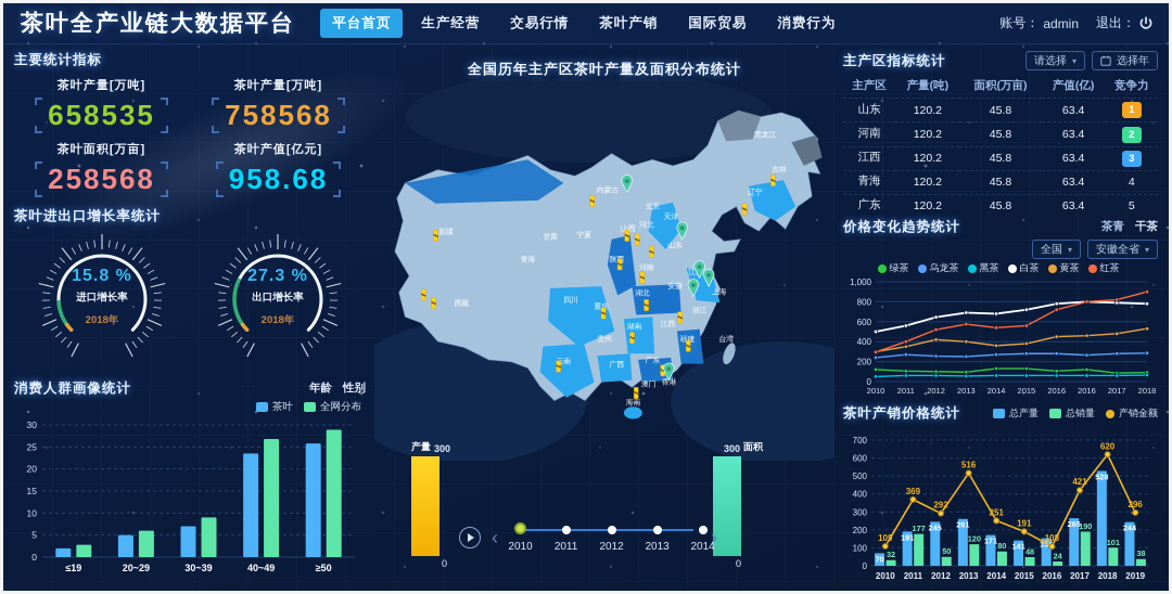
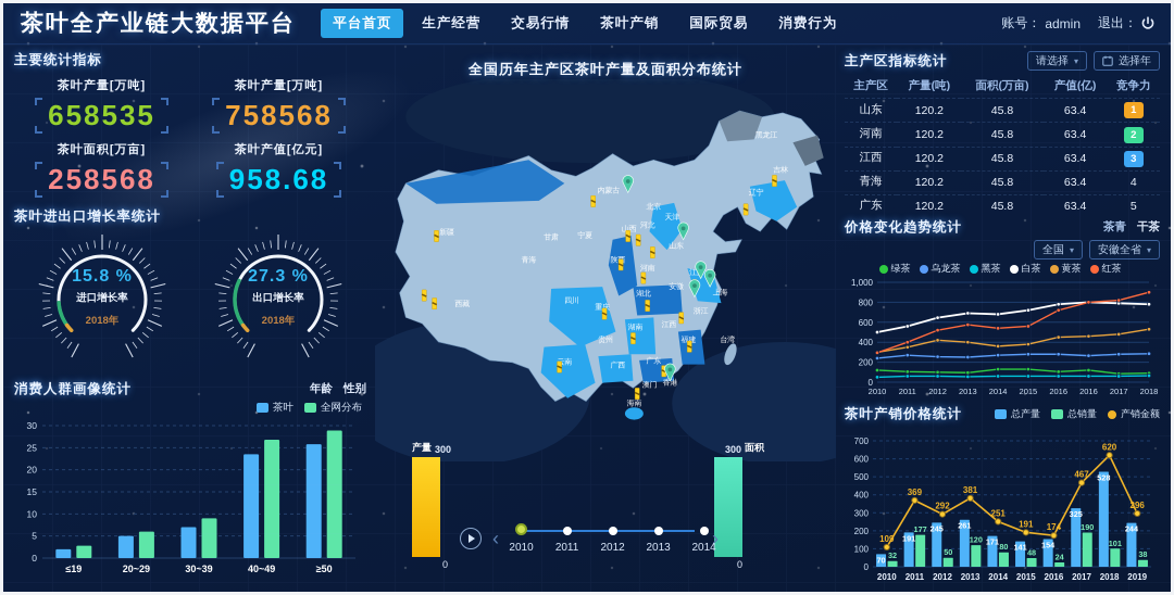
茶叶产销价格统计/产销金额/2013: 516 -> 381
茶叶产销价格统计/产销金额/2016: 108 -> 174
茶叶产销价格统计/总产量/2017: 265 -> 325
茶叶产销价格统计/产销金额/2017: 421 -> 467
